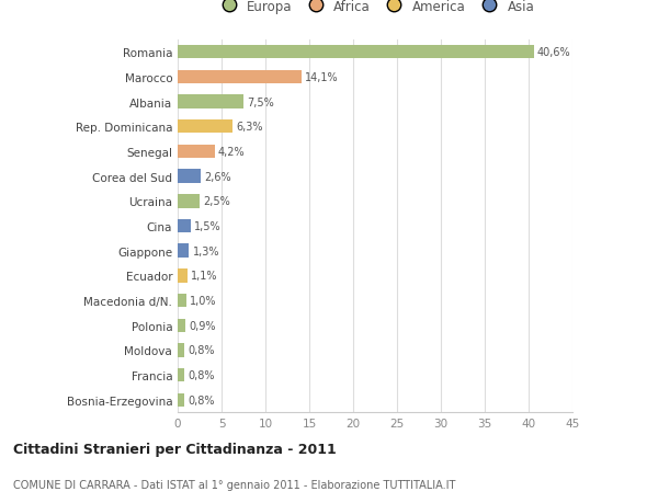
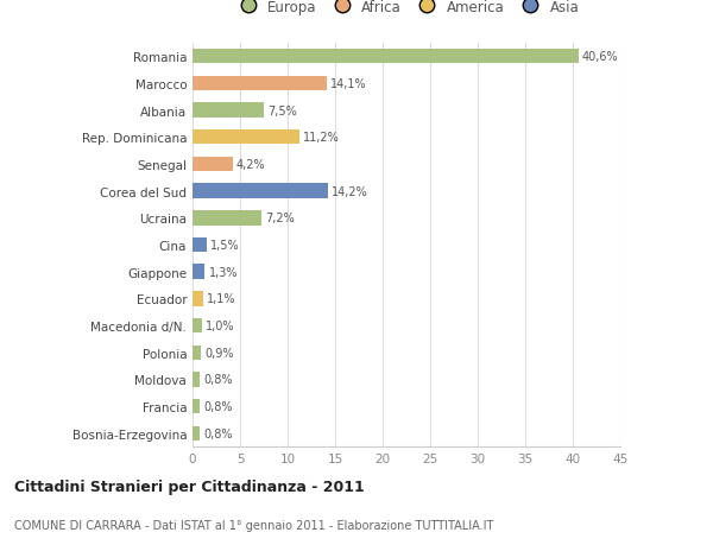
Rep. Dominicana: 6,3% -> 11,2%
Corea del Sud: 2,6% -> 14,2%
Ucraina: 2,5% -> 7,2%
